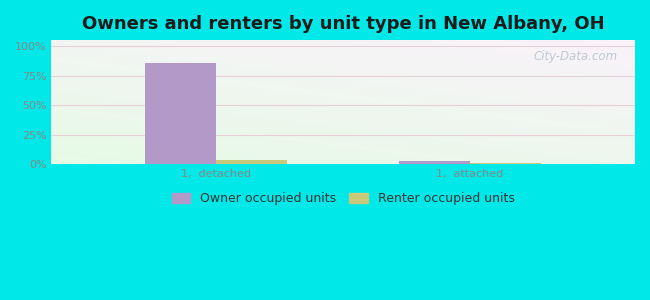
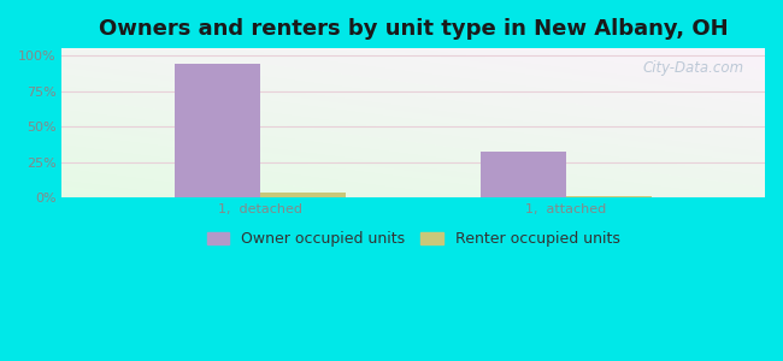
Owner occupied units/1, detached: 86% -> 94%
Owner occupied units/1, attached: 3% -> 32%
